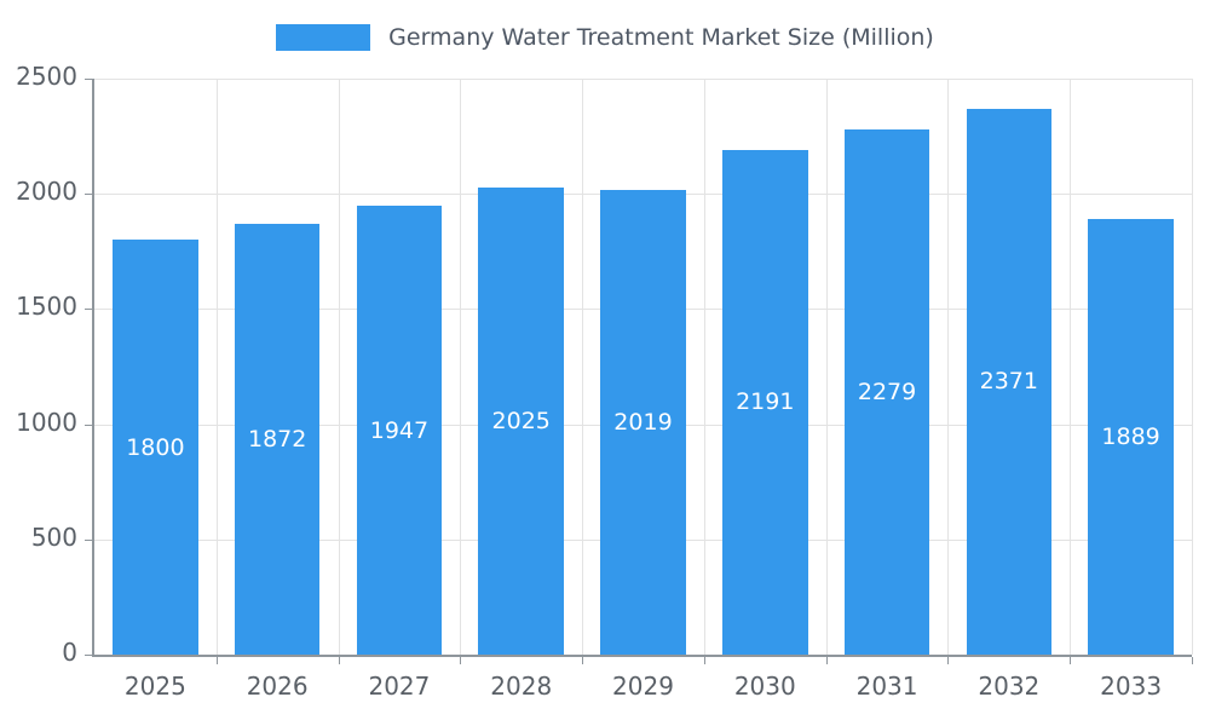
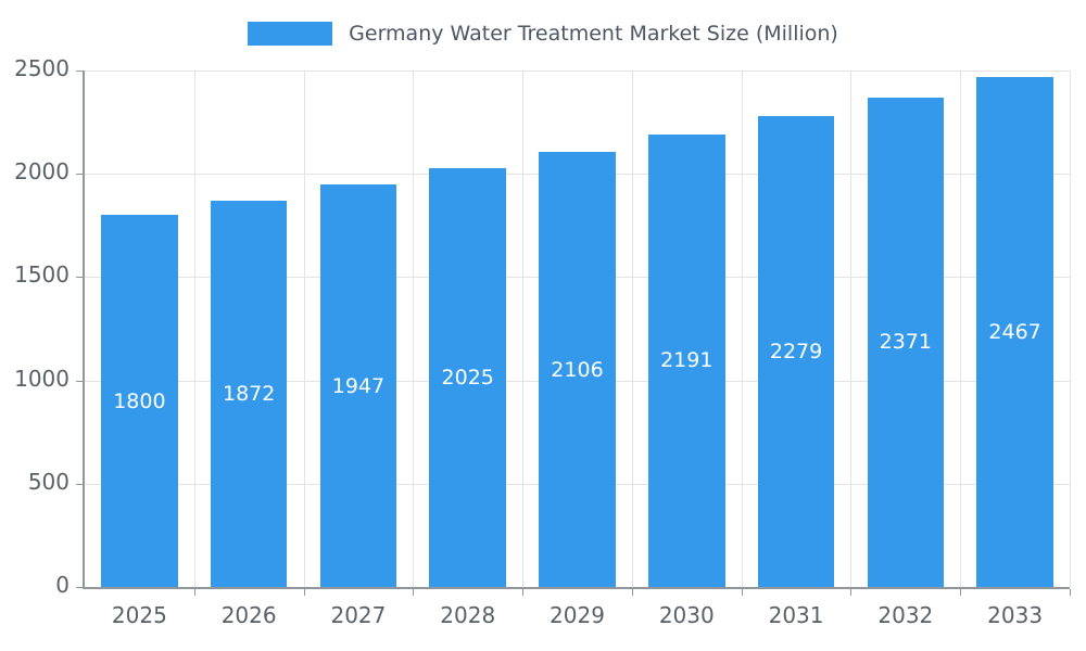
2029: 2019 -> 2106
2033: 1889 -> 2467
